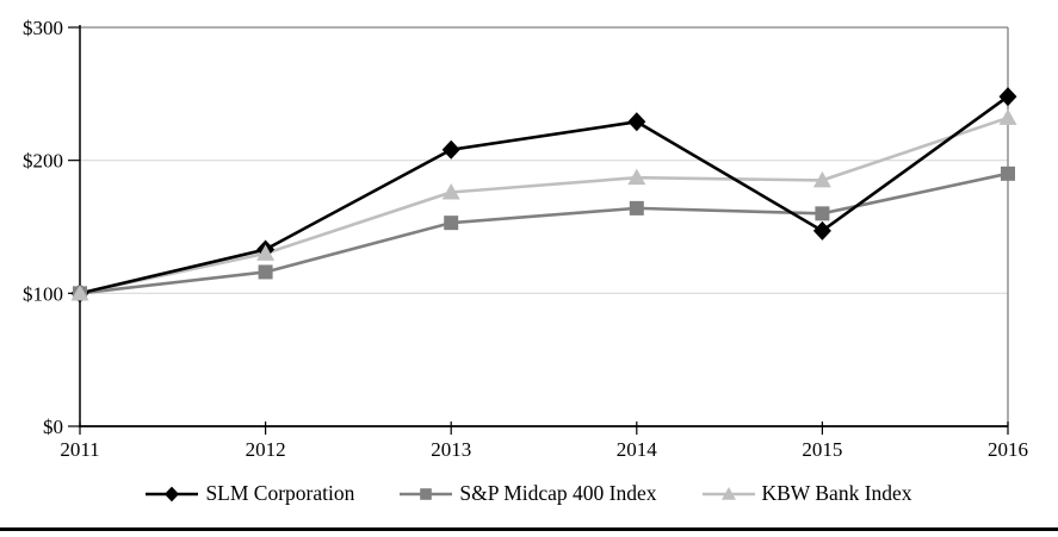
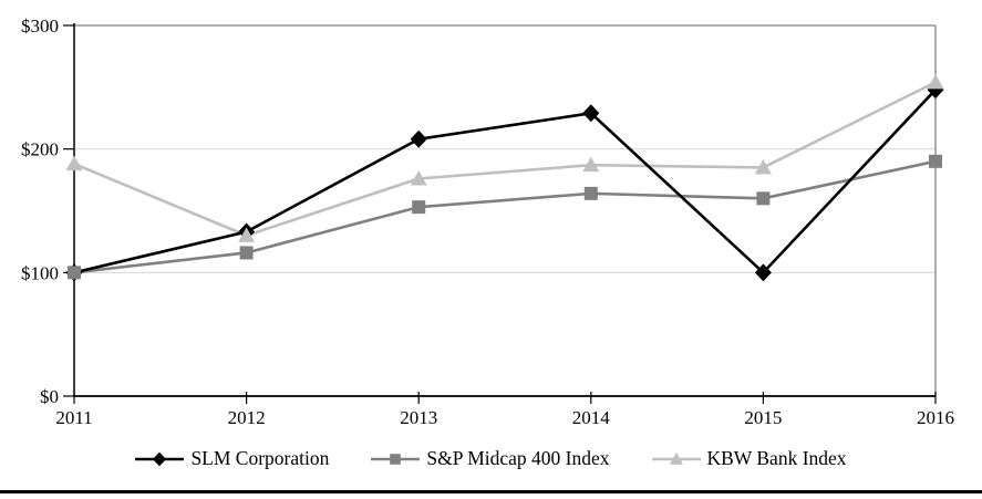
KBW Bank Index/2011: $100 -> $188
SLM Corporation/2015: $147 -> $100
KBW Bank Index/2016: $232 -> $254
